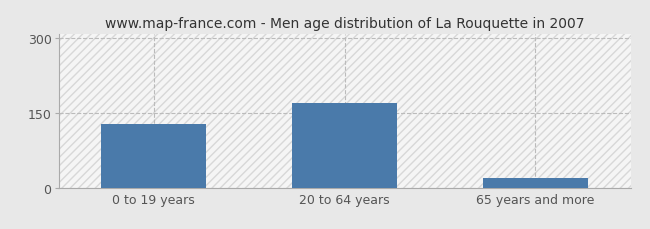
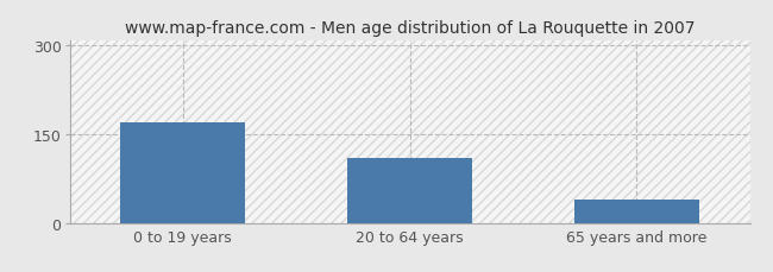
0 to 19 years: 128 -> 170
20 to 64 years: 170 -> 110
65 years and more: 20 -> 40
